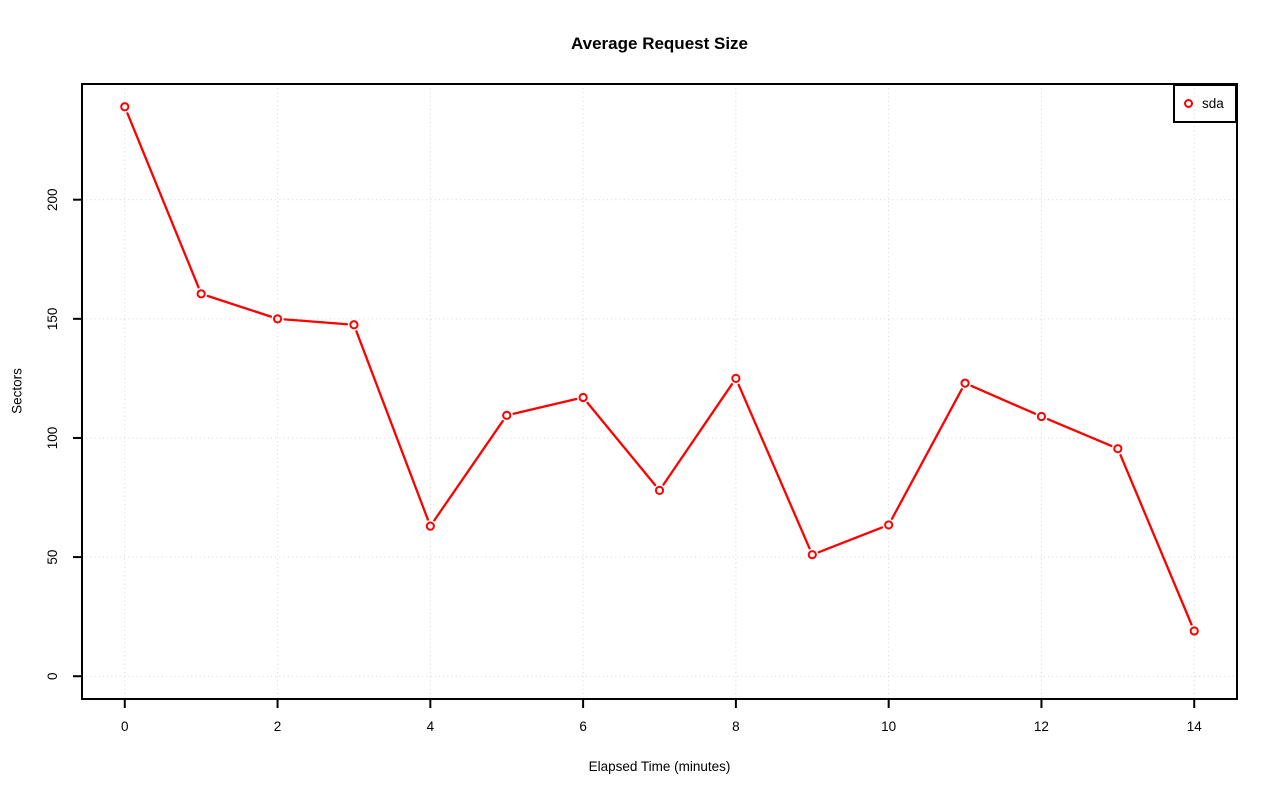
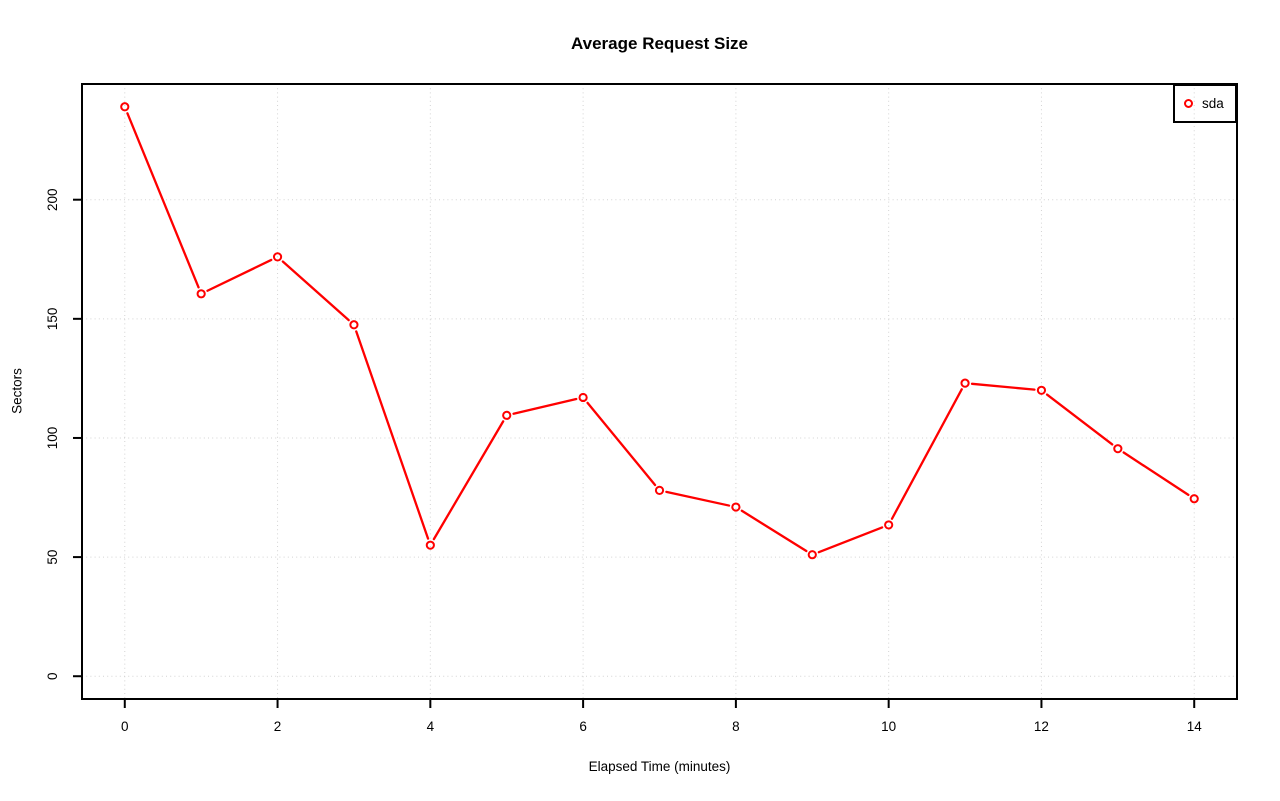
2: 150 -> 176
4: 63 -> 55
8: 125 -> 71
12: 109 -> 120
14: 19 -> 74
